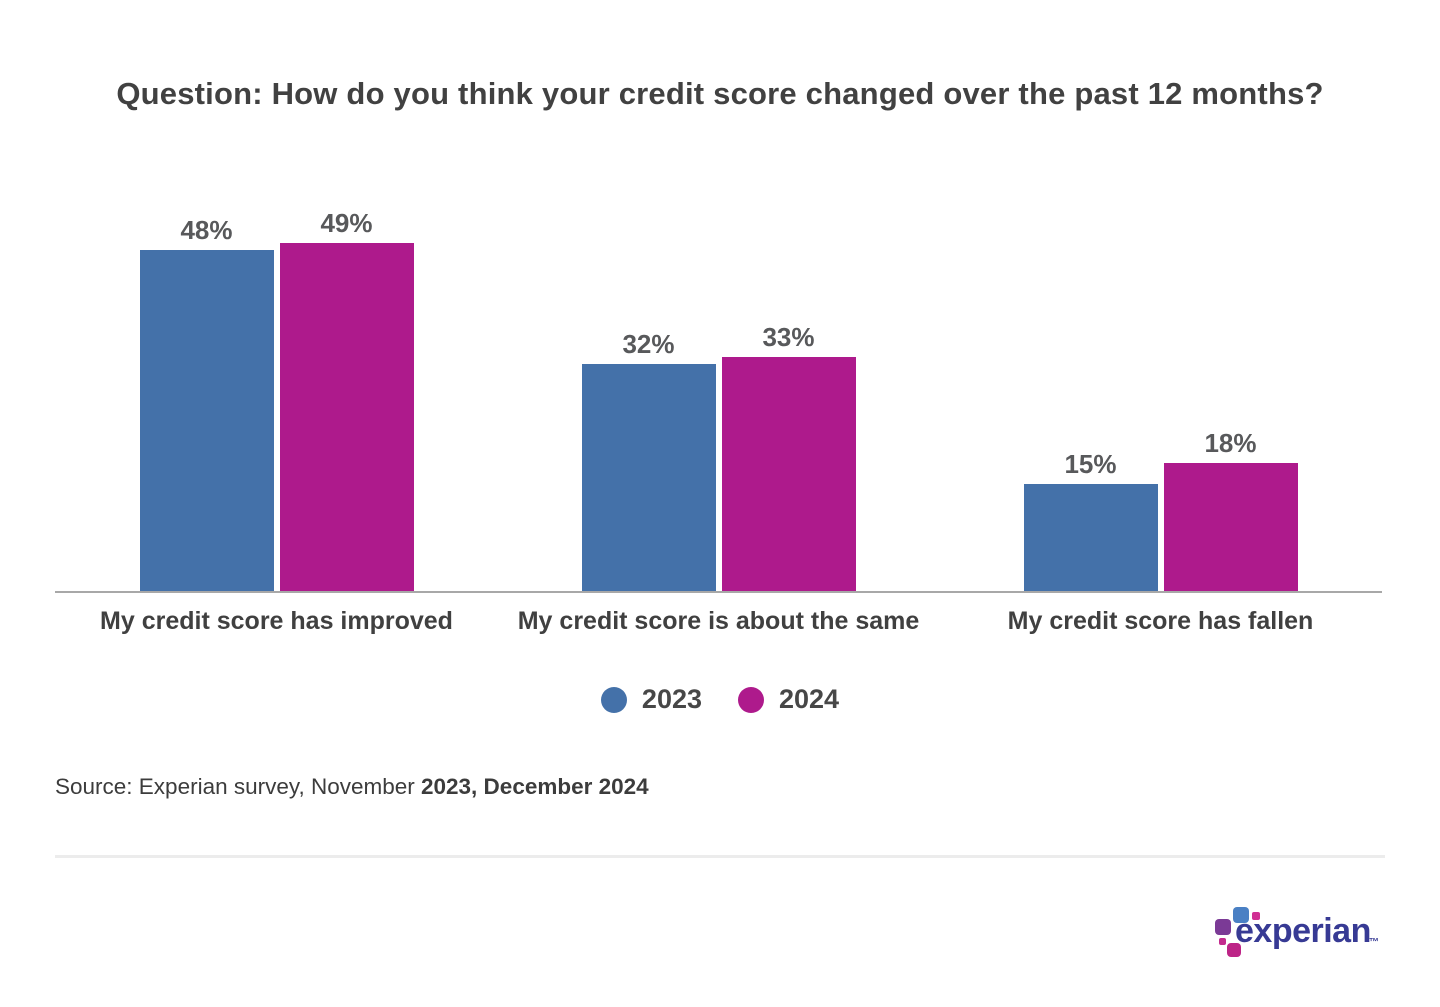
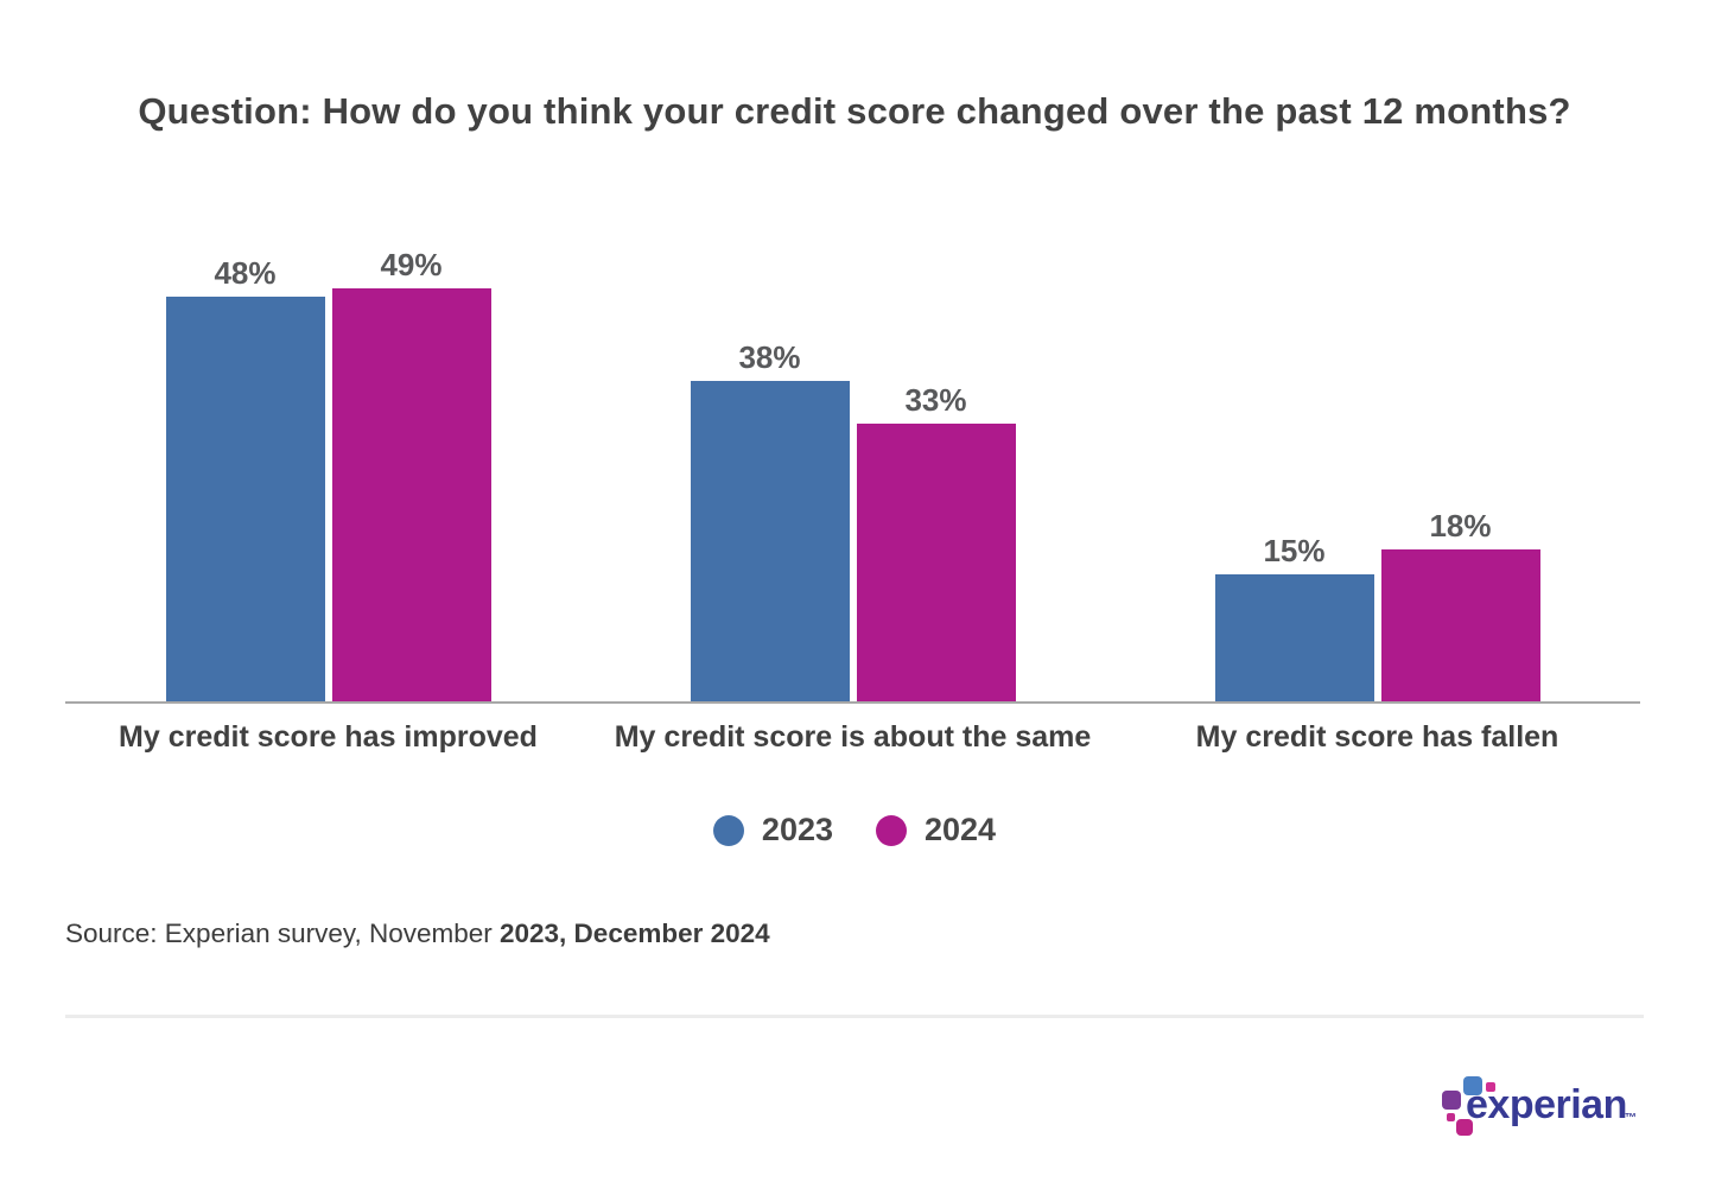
2023/My credit score is about the same: 32% -> 38%
